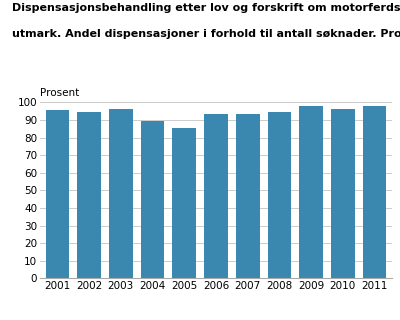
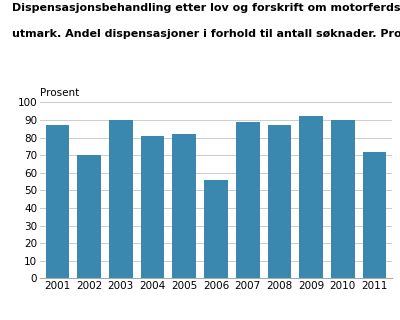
2001: 96 -> 87
2002: 94 -> 70
2003: 96 -> 90
2004: 90 -> 81
2005: 86 -> 82
2006: 94 -> 56
2007: 94 -> 89
2008: 94 -> 87
2009: 98 -> 92
2010: 96 -> 90
2011: 98 -> 72
